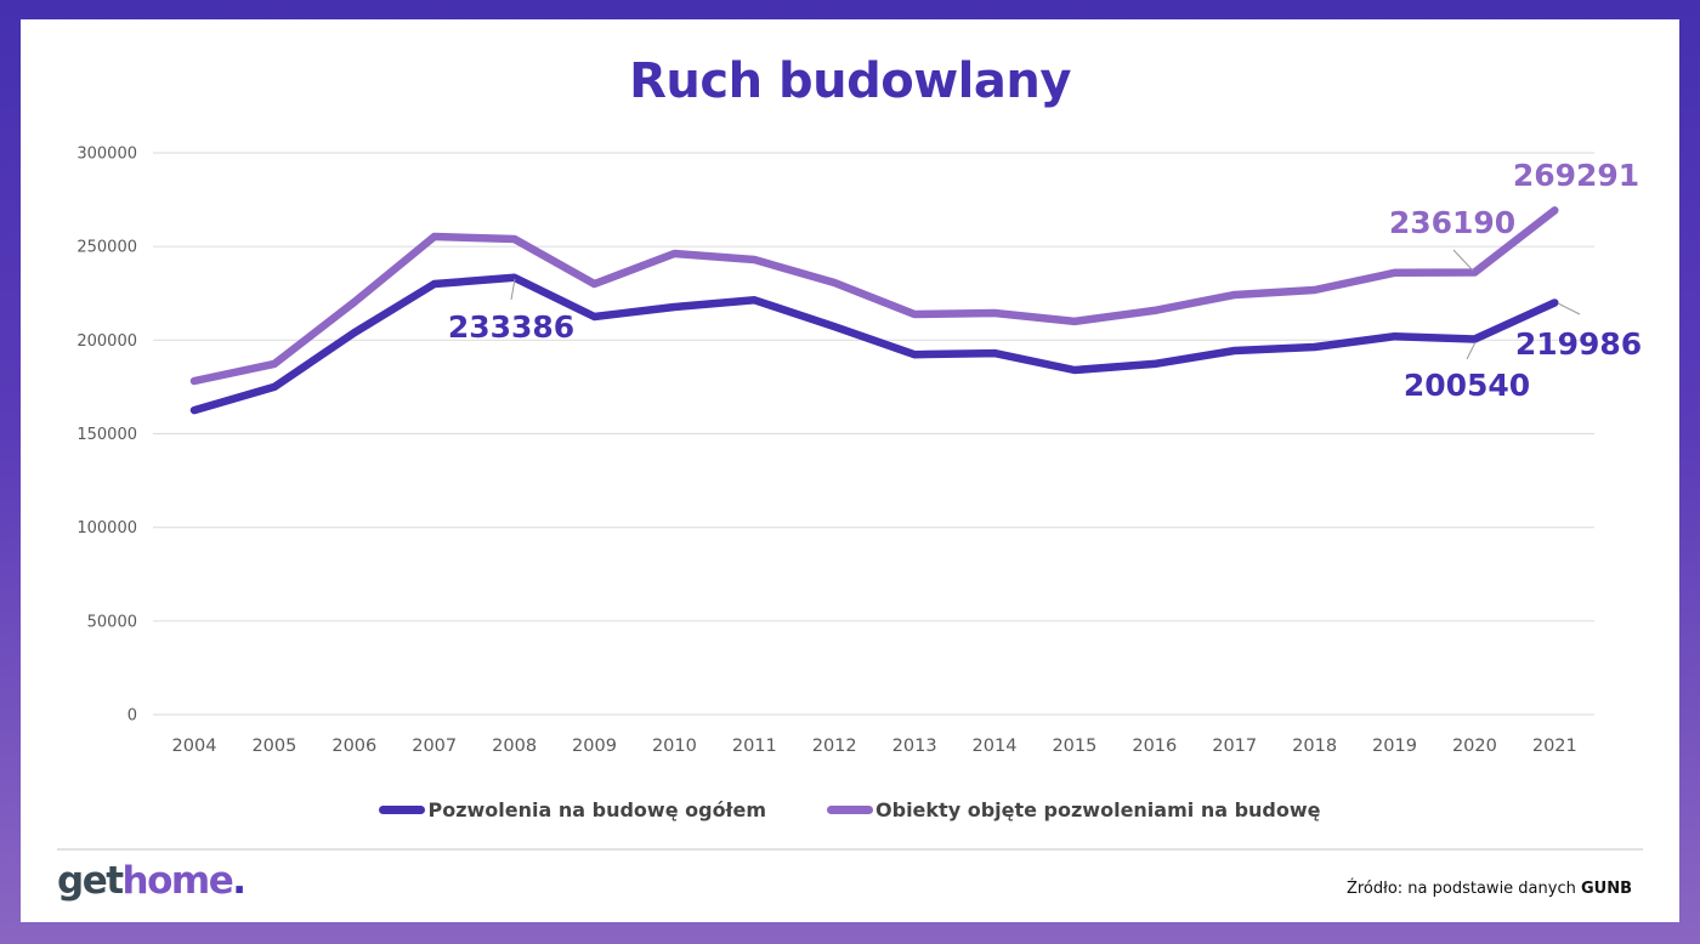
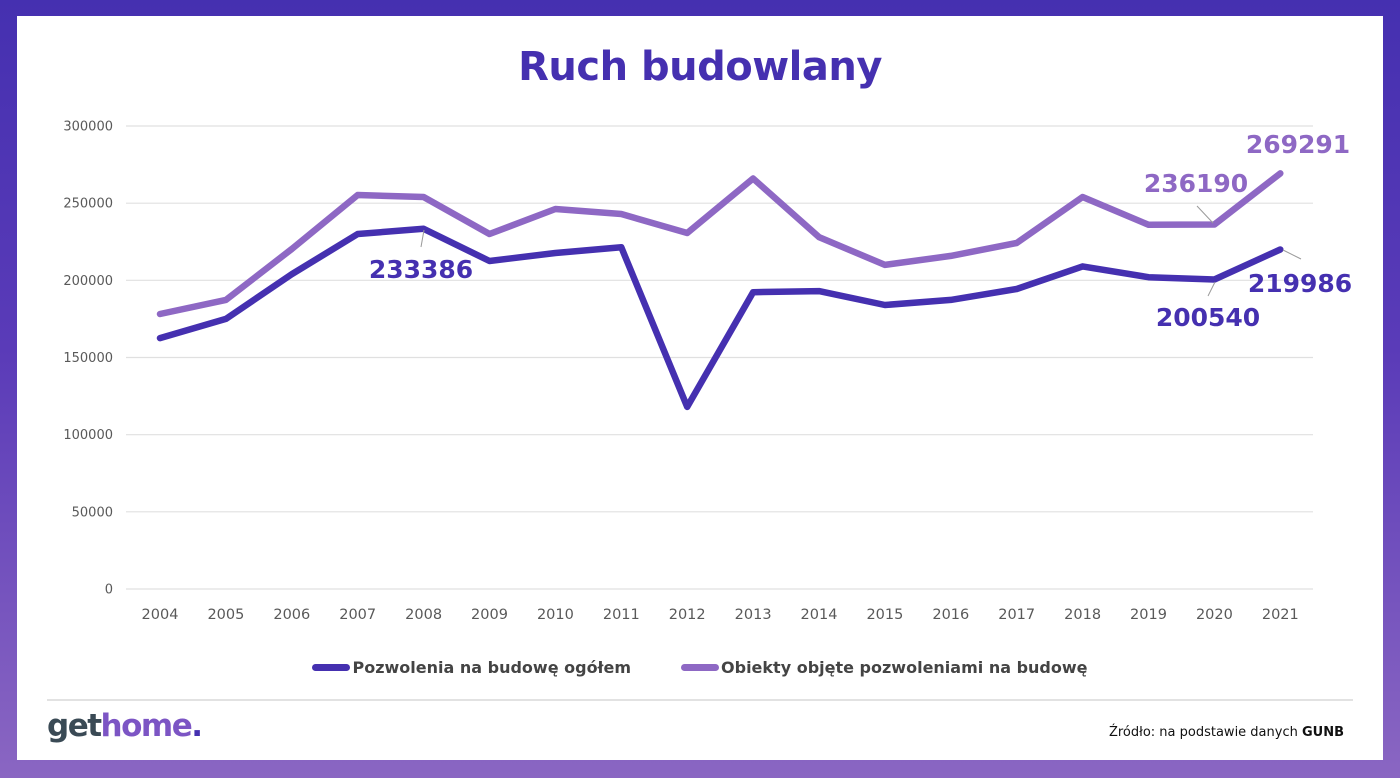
Pozwolenia na budowę ogółem/2012: 207000 -> 118000
Obiekty objęte pozwoleniami na budowę/2013: 214000 -> 266000
Obiekty objęte pozwoleniami na budowę/2014: 214000 -> 228000
Pozwolenia na budowę ogółem/2018: 196000 -> 209000
Obiekty objęte pozwoleniami na budowę/2018: 227000 -> 254000
